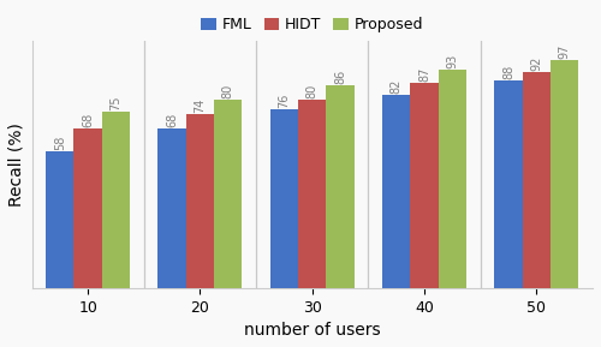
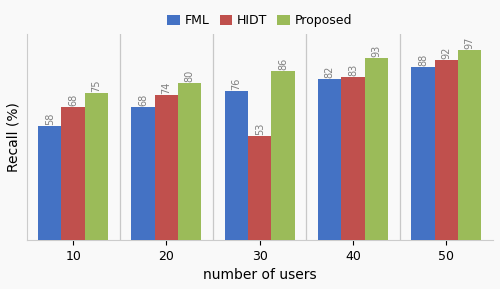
HIDT/30: 80 -> 53
HIDT/40: 87 -> 83
